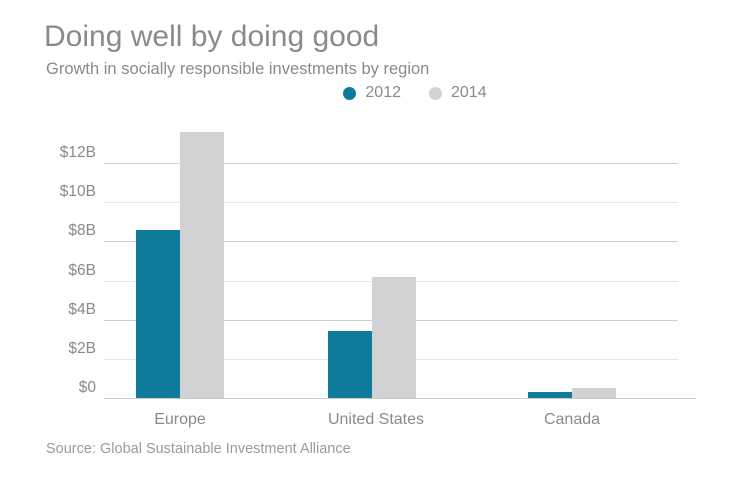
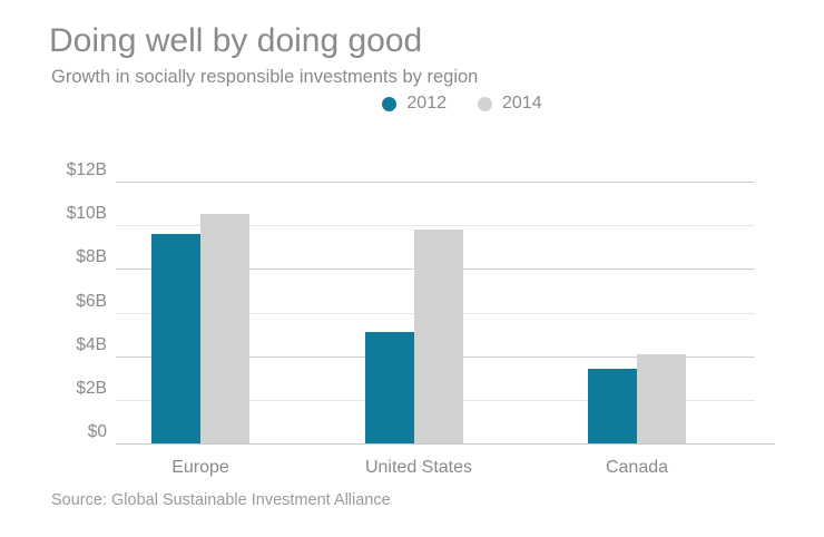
2012/Europe: $8.6B -> $9.6B
2014/Europe: $13.6B -> $10.5B
2012/United States: $3.4B -> $5.1B
2014/United States: $6.2B -> $9.8B
2012/Canada: $0.3B -> $3.4B
2014/Canada: $0.5B -> $4.1B
